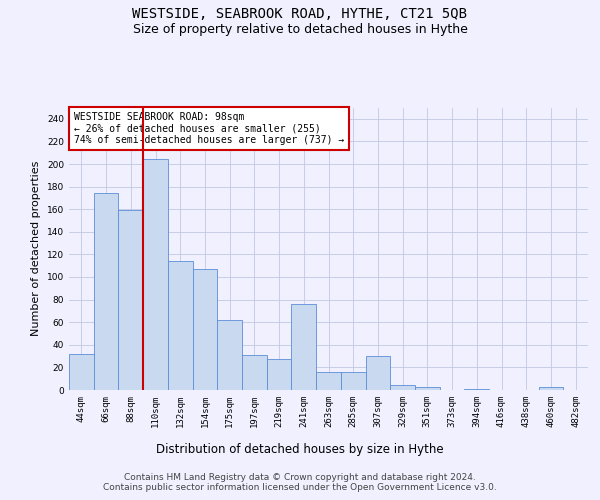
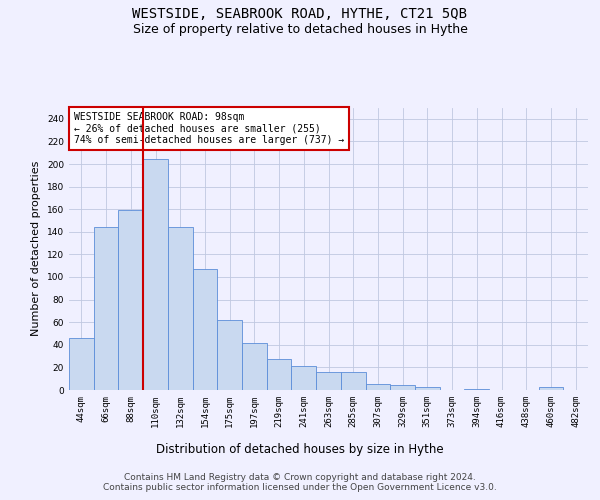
44sqm: 32 -> 46
66sqm: 174 -> 144
132sqm: 114 -> 144
197sqm: 31 -> 42
241sqm: 76 -> 21
307sqm: 30 -> 5
